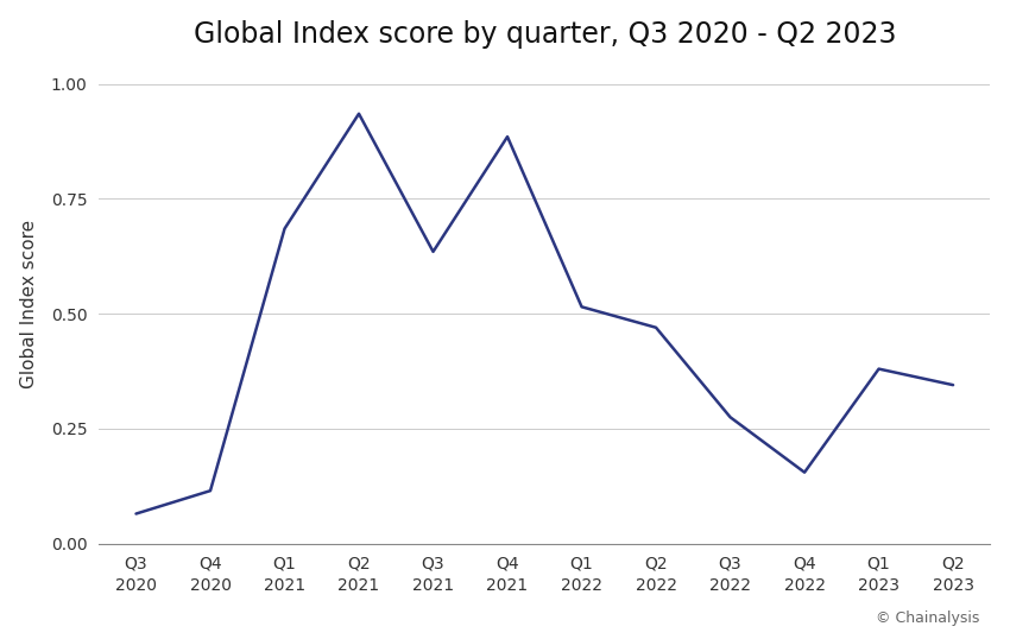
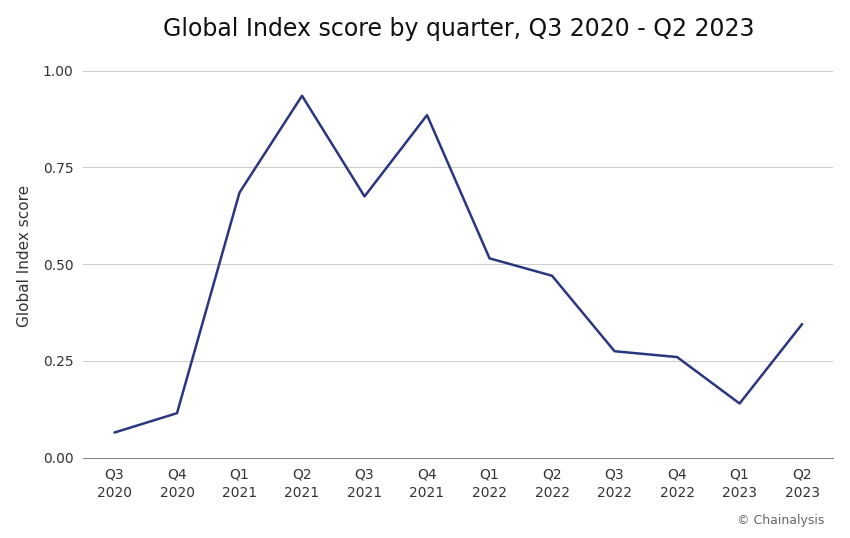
Q3 2021: 0.635 -> 0.675
Q4 2022: 0.155 -> 0.260
Q1 2023: 0.380 -> 0.140
